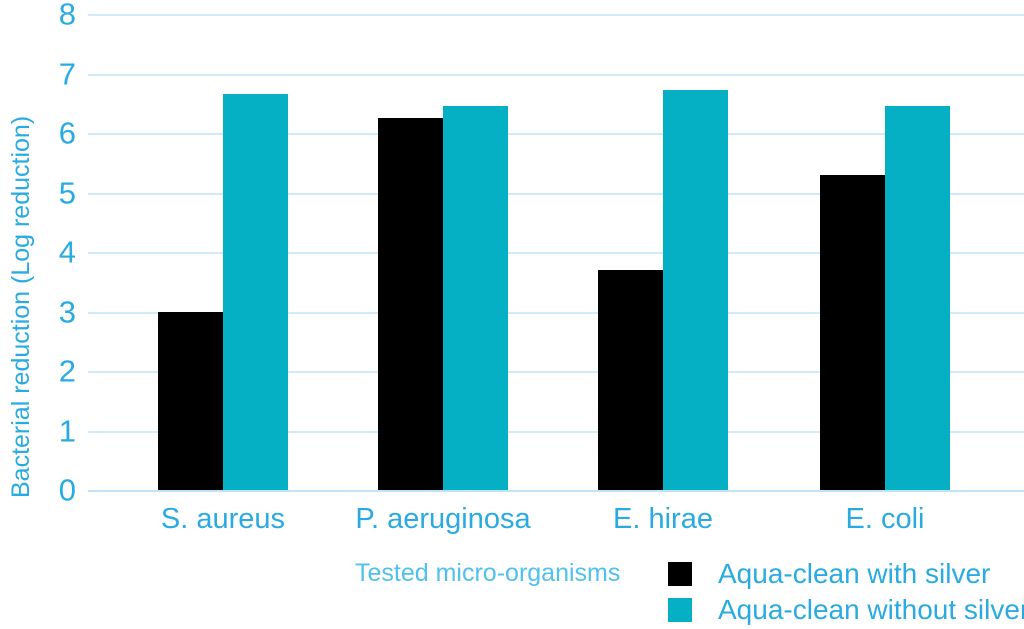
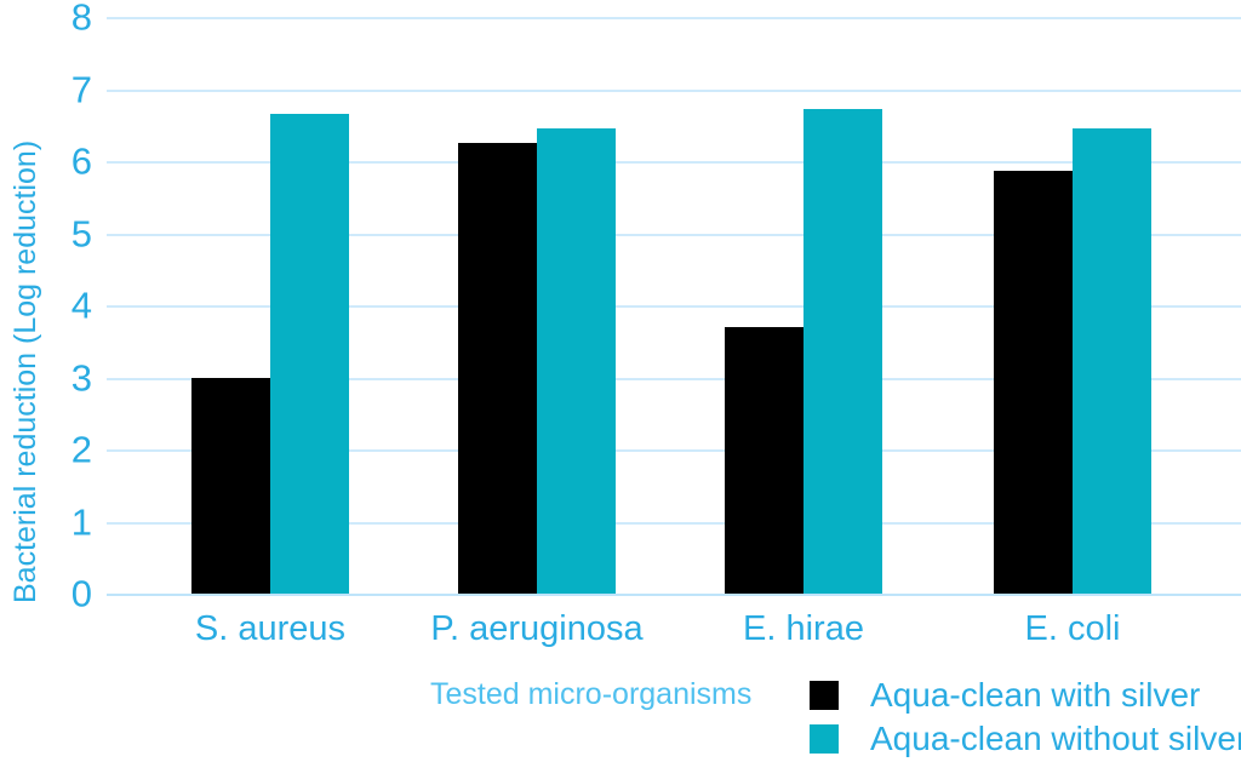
Aqua-clean with silver/E. coli: 5.3 -> 5.9
